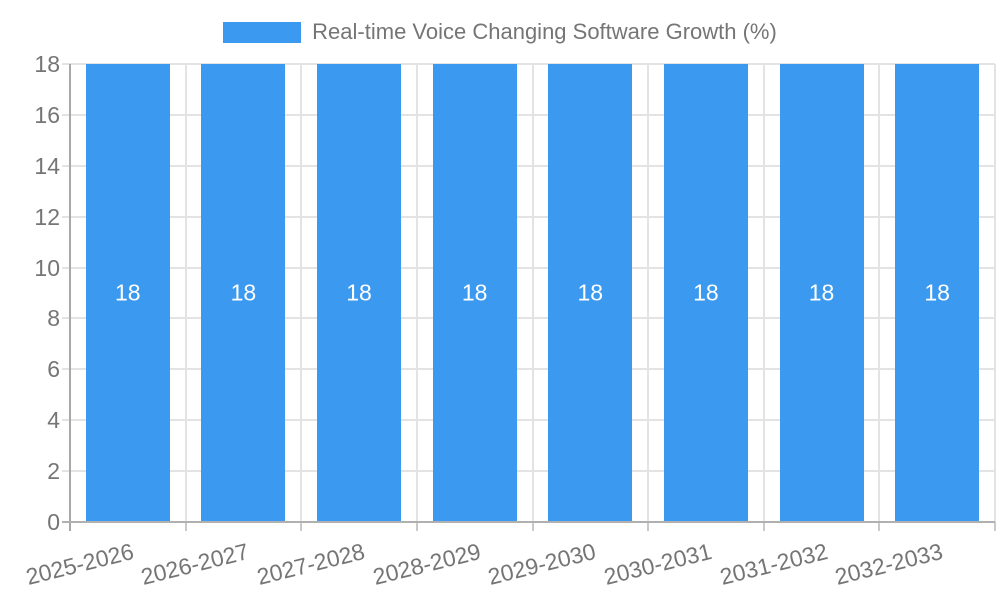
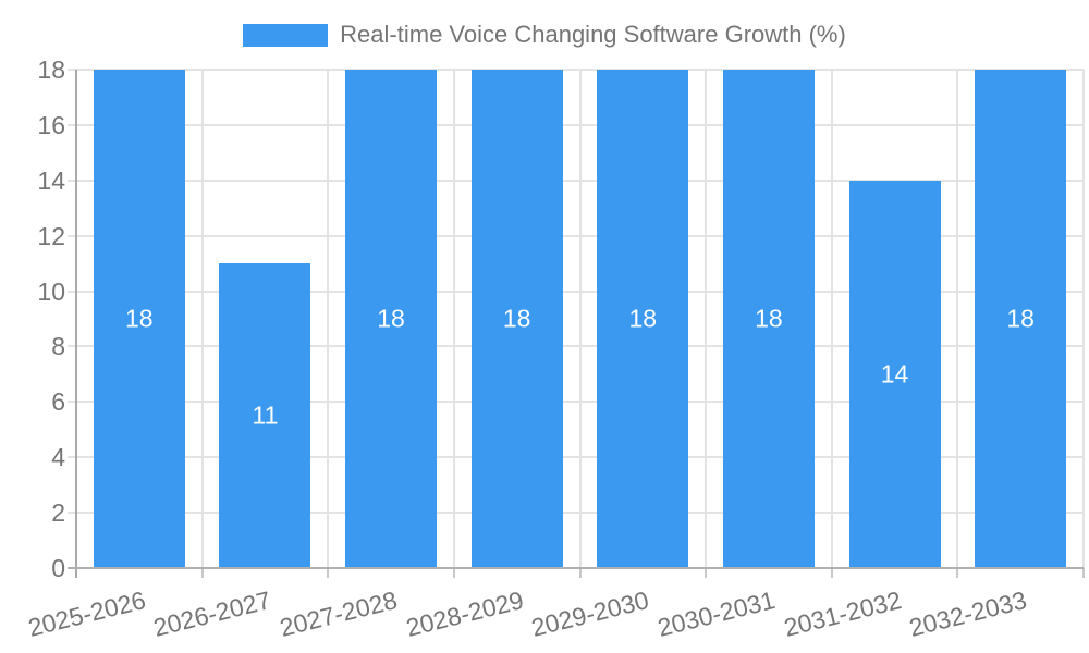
2026-2027: 18 -> 11
2031-2032: 18 -> 14
